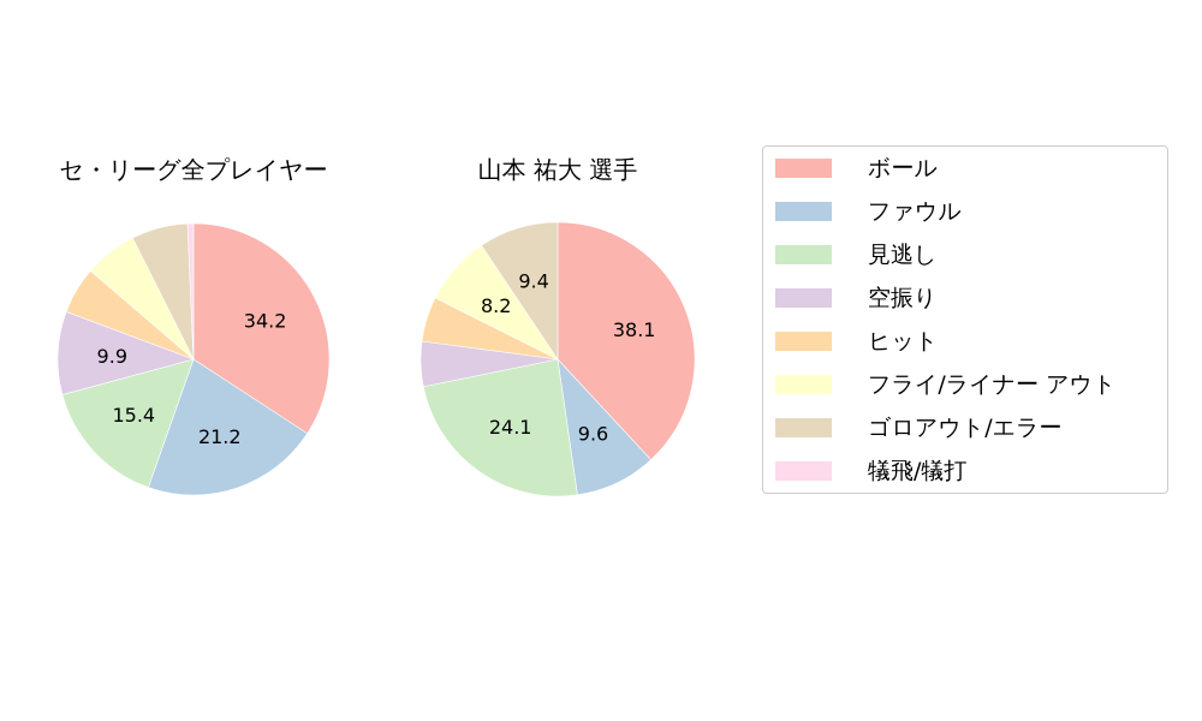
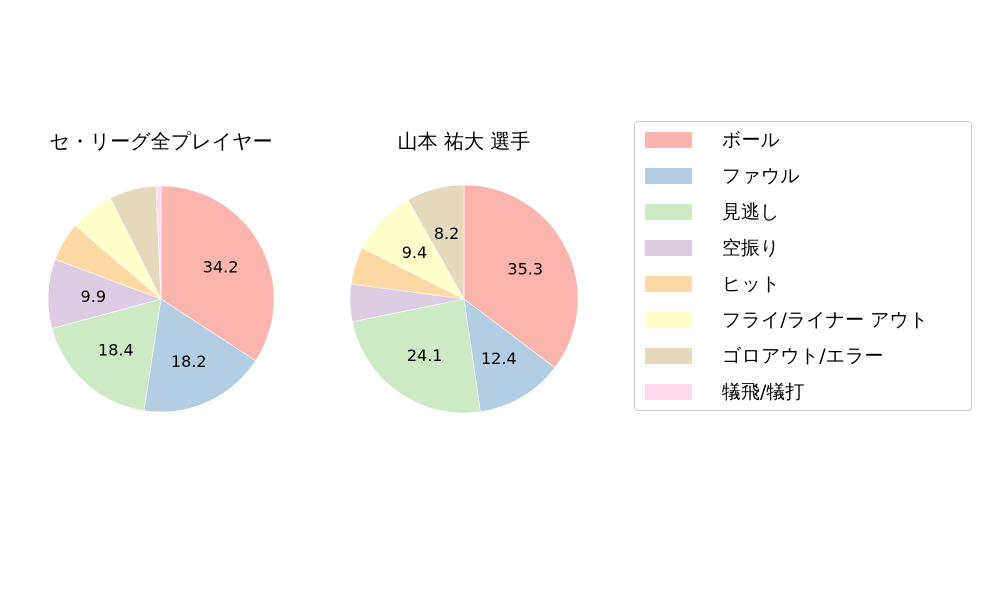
セ・リーグ全プレイヤー/ファウル: 21.2 -> 18.2
セ・リーグ全プレイヤー/見逃し: 15.4 -> 18.4
山本 祐大 選手/ボール: 38.1 -> 35.3
山本 祐大 選手/ファウル: 9.6 -> 12.4
山本 祐大 選手/フライ/ライナー アウト: 8.2 -> 9.4
山本 祐大 選手/ゴロアウト/エラー: 9.4 -> 8.2
